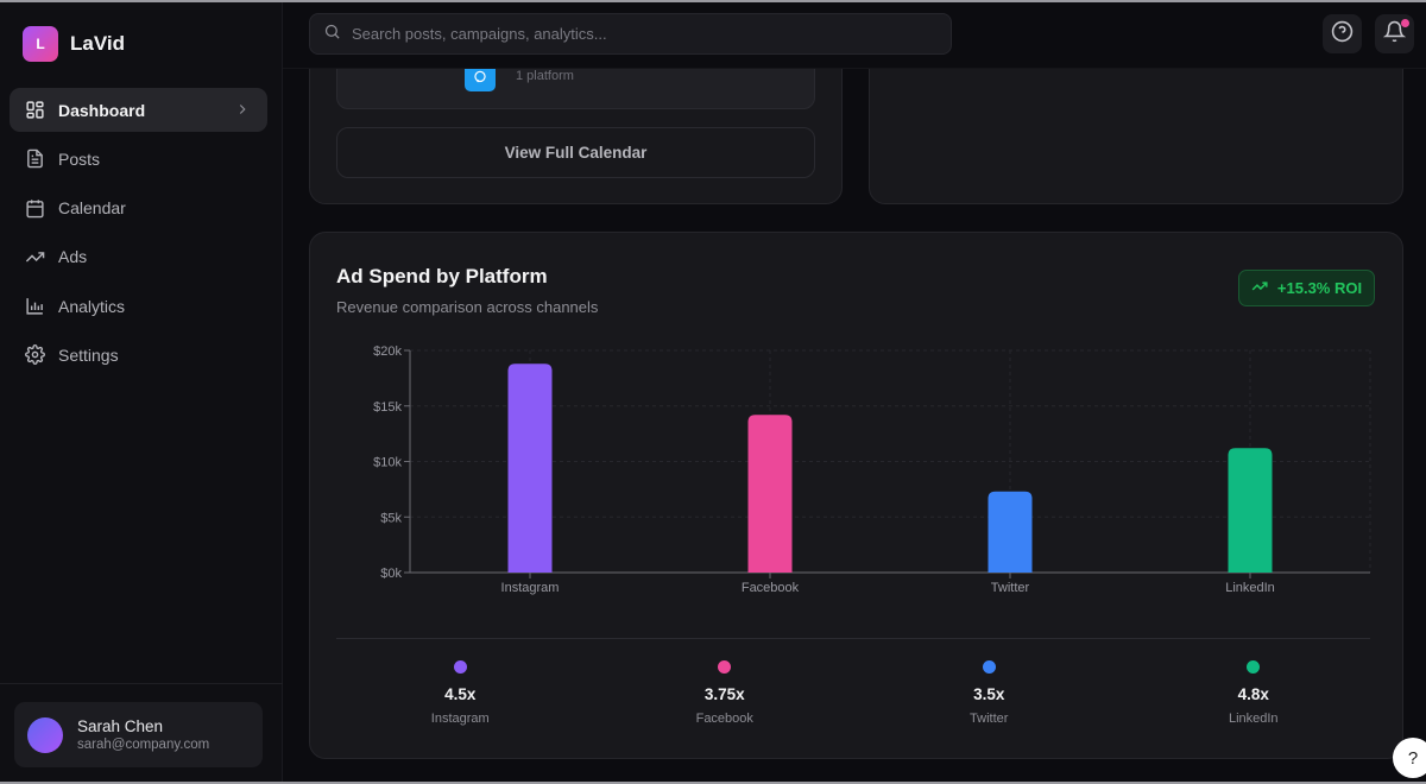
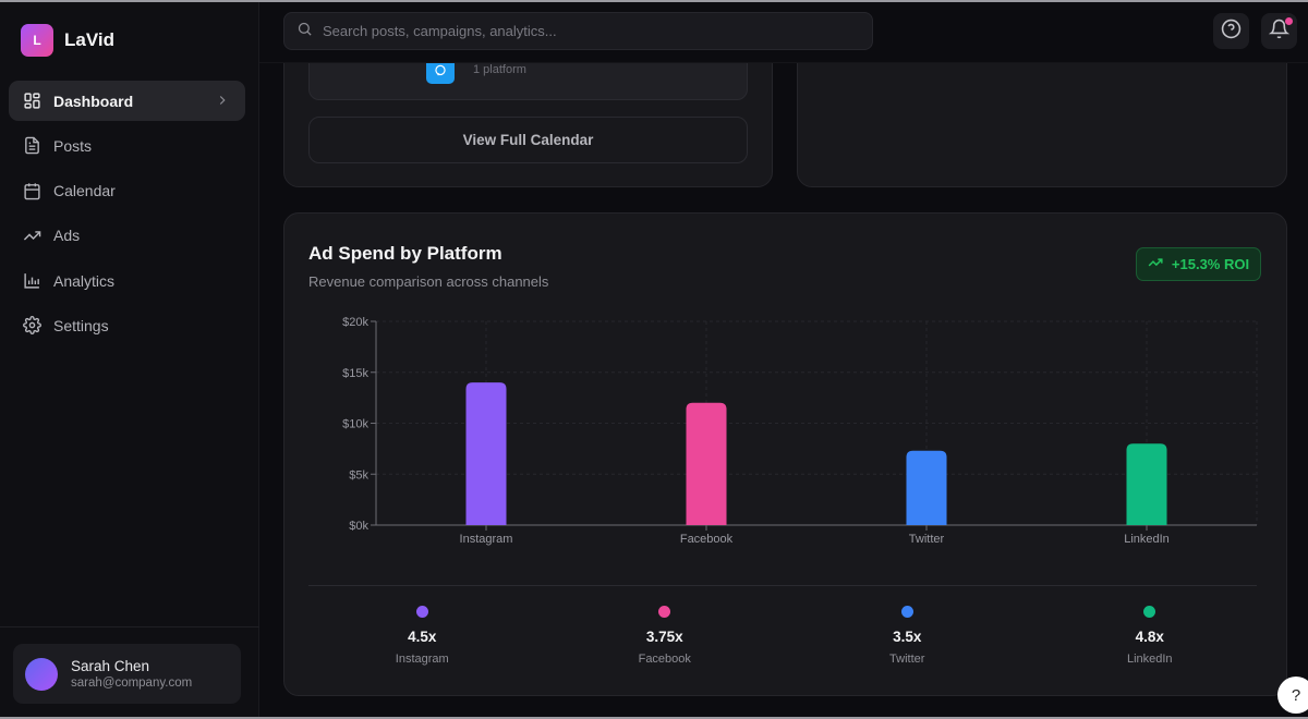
Instagram: $19k -> $14k
Facebook: $14k -> $12k
LinkedIn: $11k -> $8k
